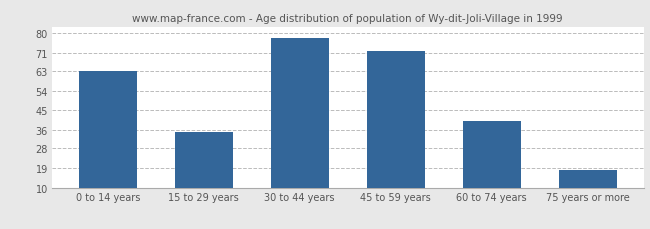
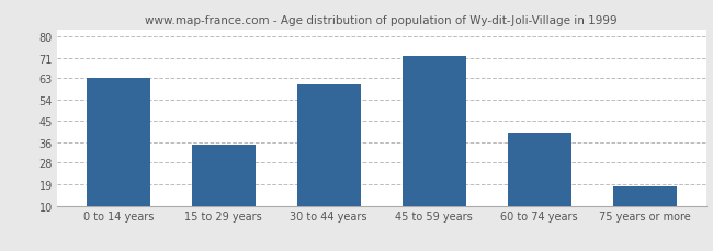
30 to 44 years: 78 -> 60
